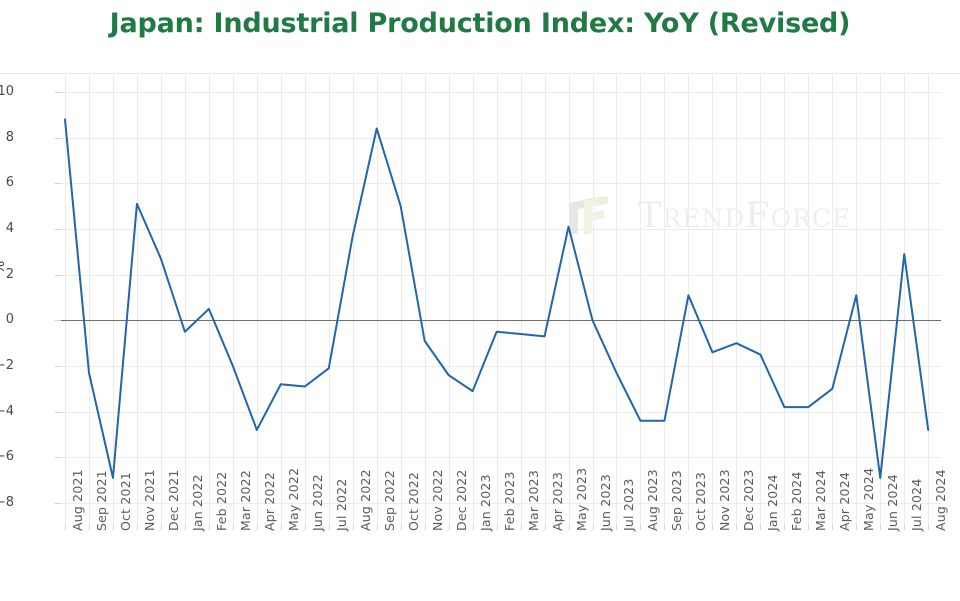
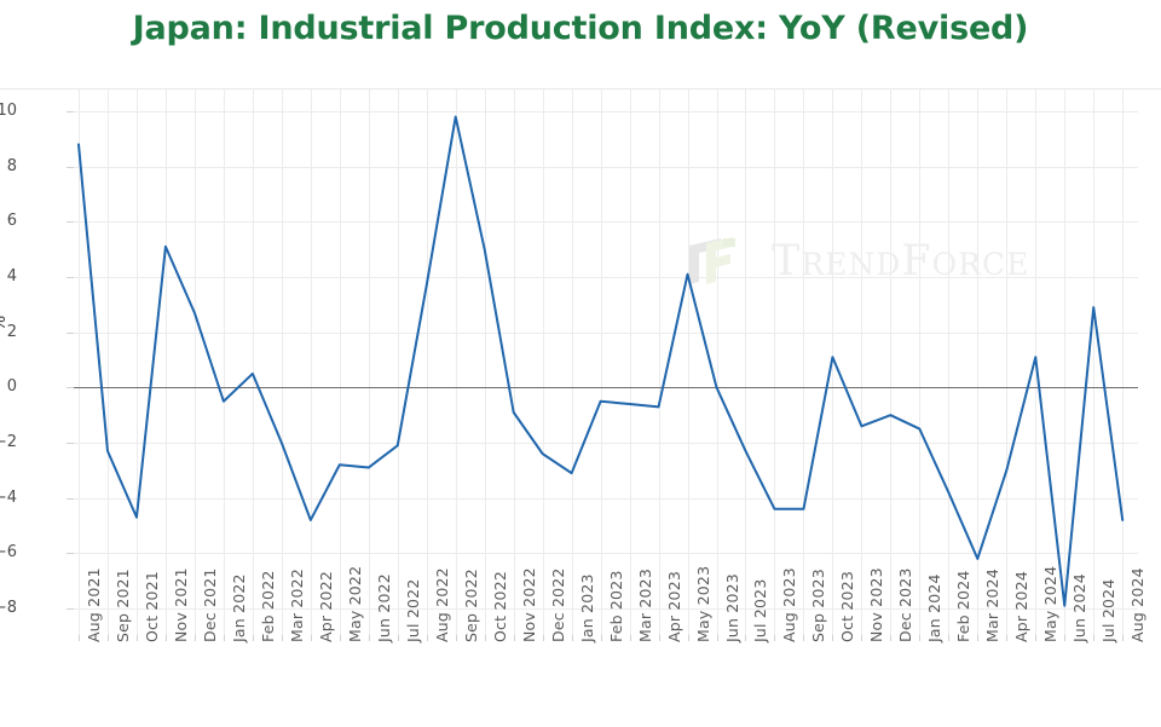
Oct 2021: -6.9 -> -4.7
Sep 2022: 8.4 -> 9.8
Mar 2024: -3.8 -> -6.2
Jun 2024: -6.9 -> -7.9
